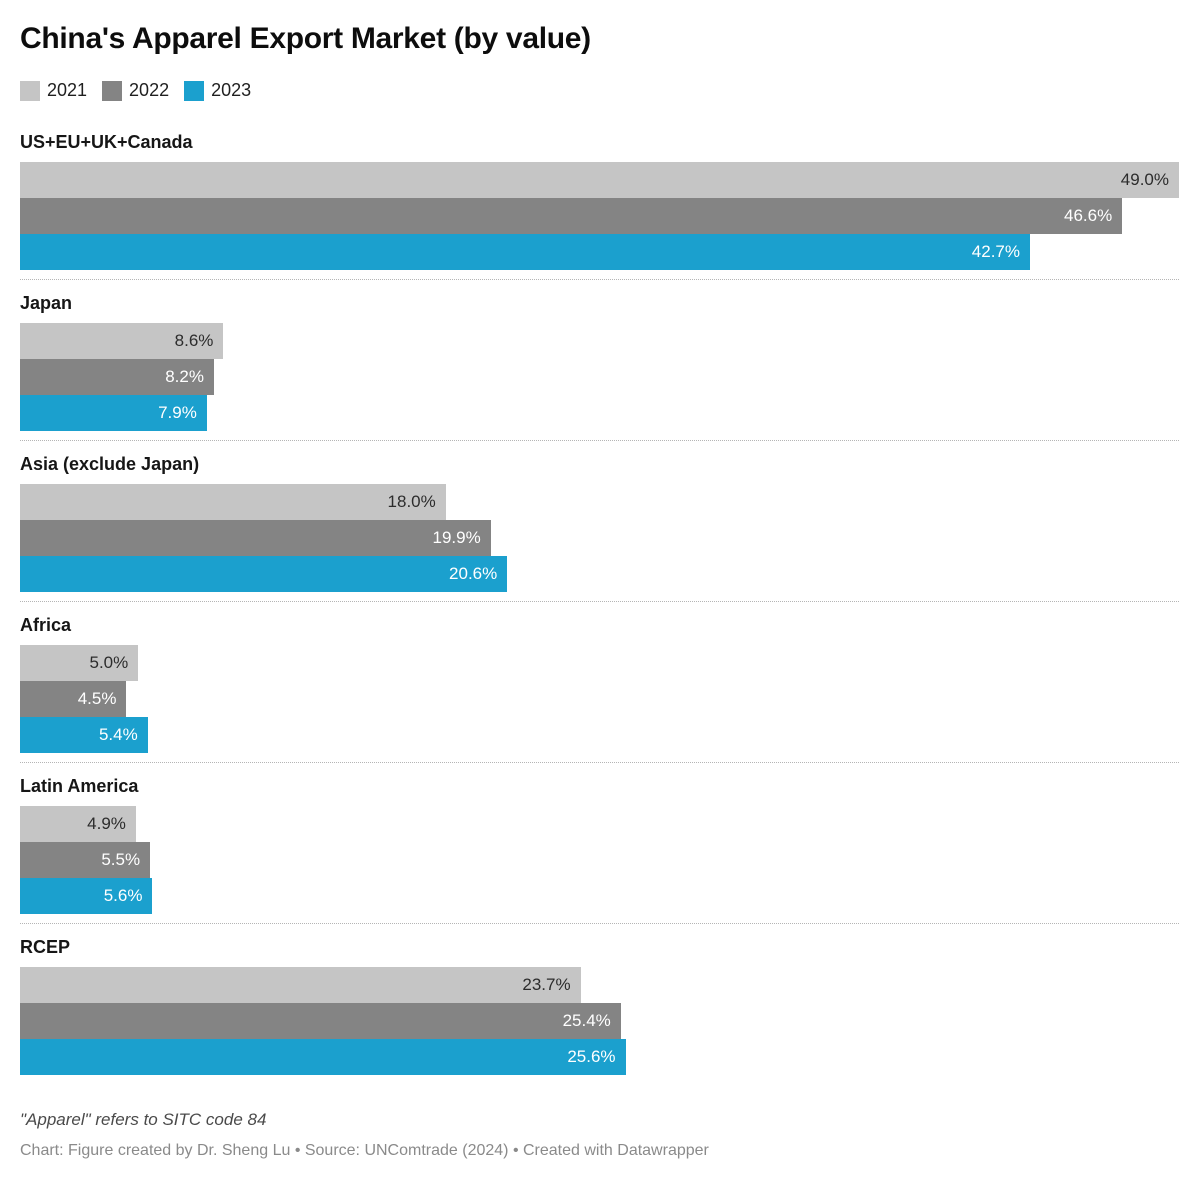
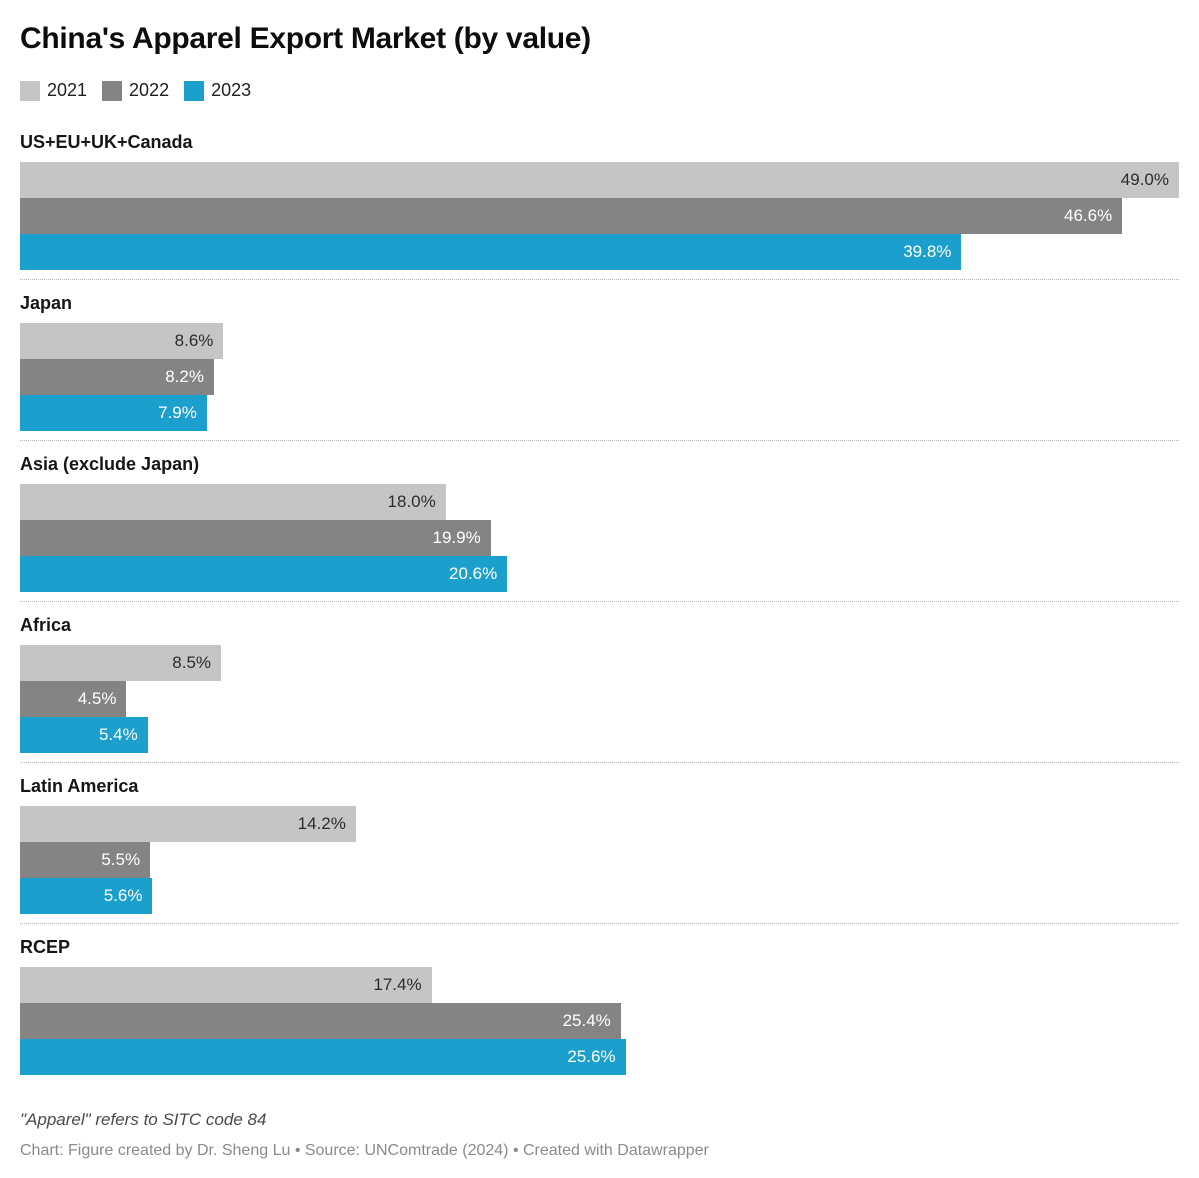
2023/US+EU+UK+Canada: 42.7% -> 39.8%
2021/Africa: 5.0% -> 8.5%
2021/Latin America: 4.9% -> 14.2%
2021/RCEP: 23.7% -> 17.4%
